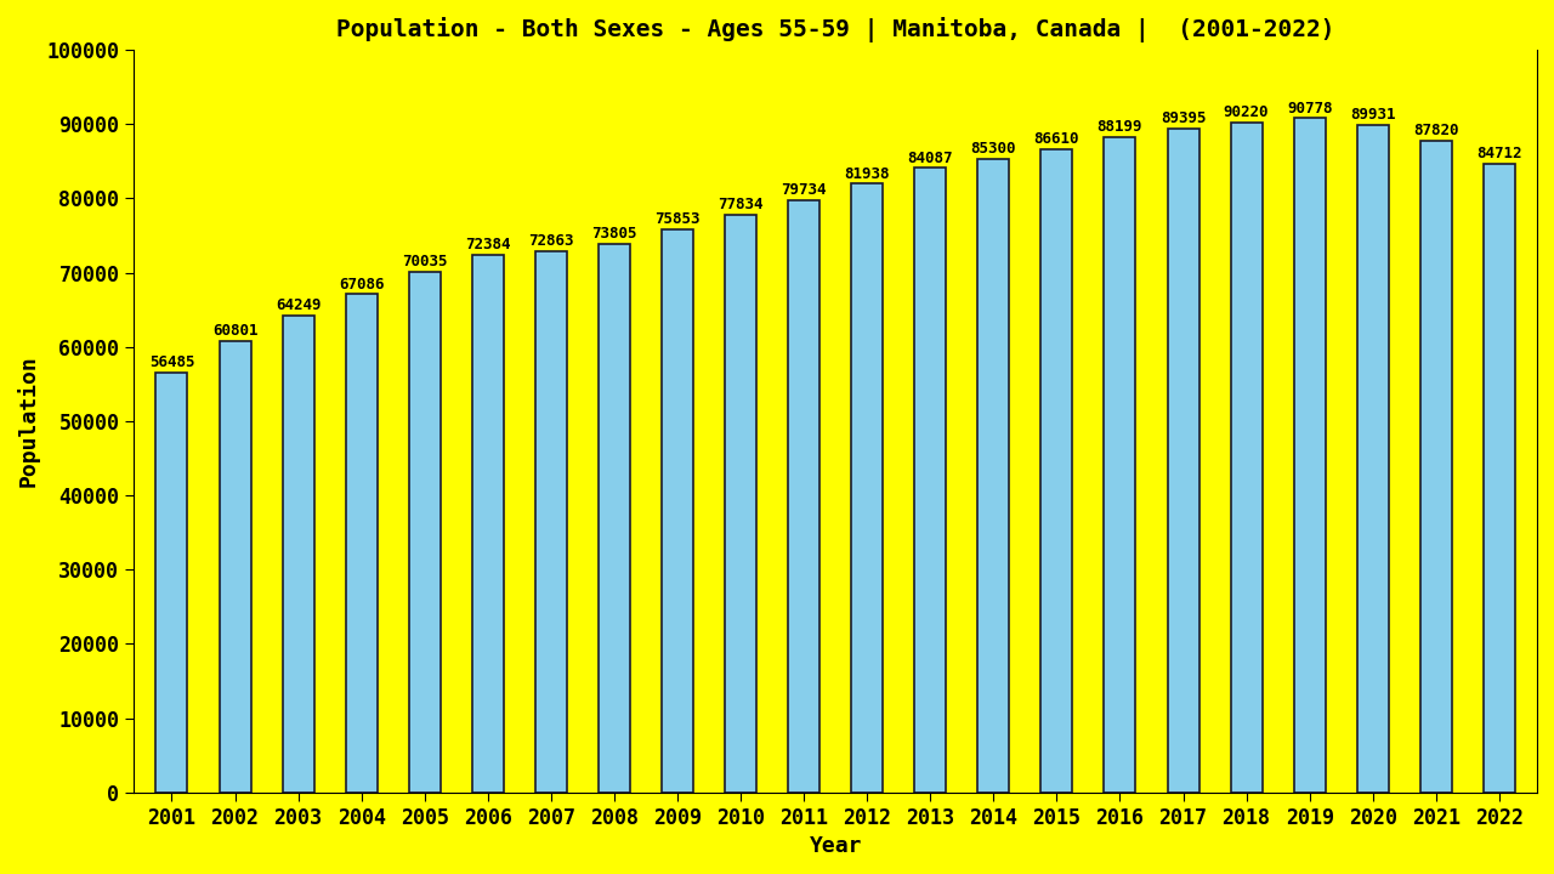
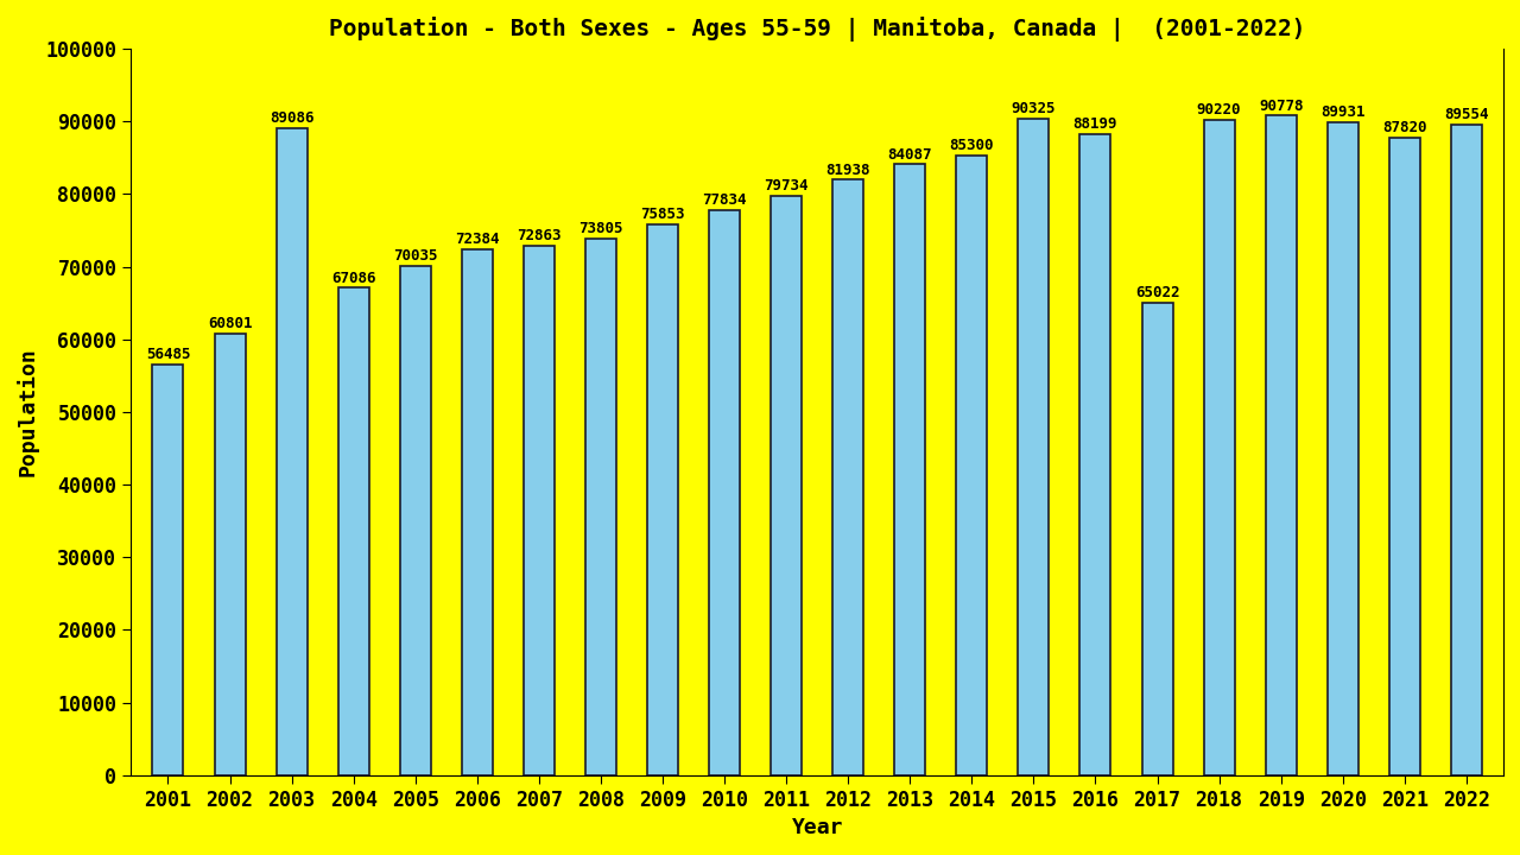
2003: 64249 -> 89086
2015: 86610 -> 90325
2017: 89395 -> 65022
2022: 84712 -> 89554
